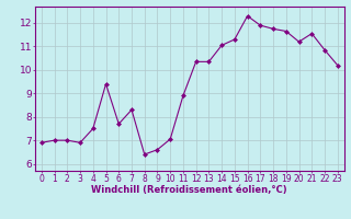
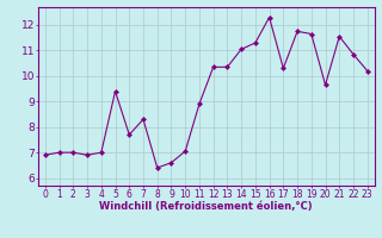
4: 7.50 -> 7.00
17: 11.90 -> 10.30
20: 11.20 -> 9.65
